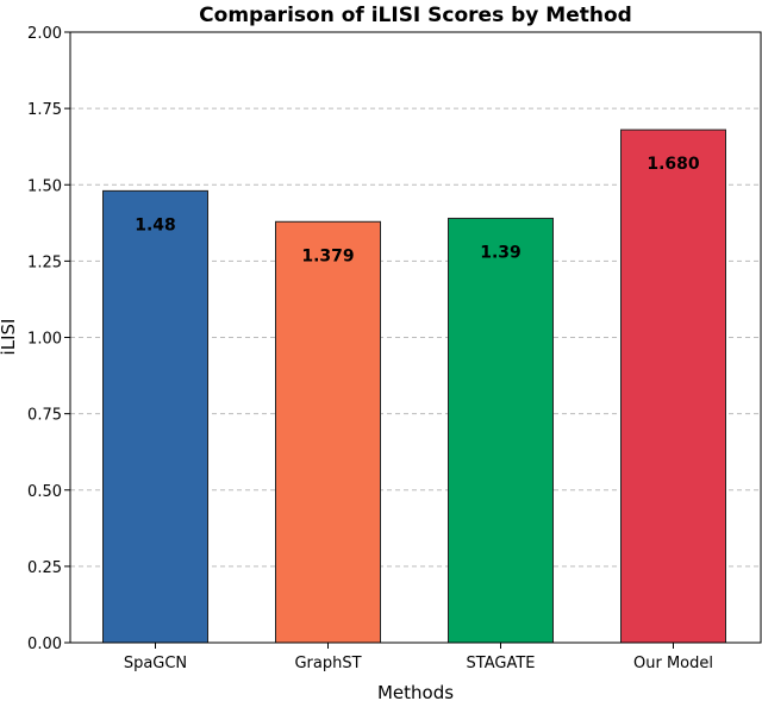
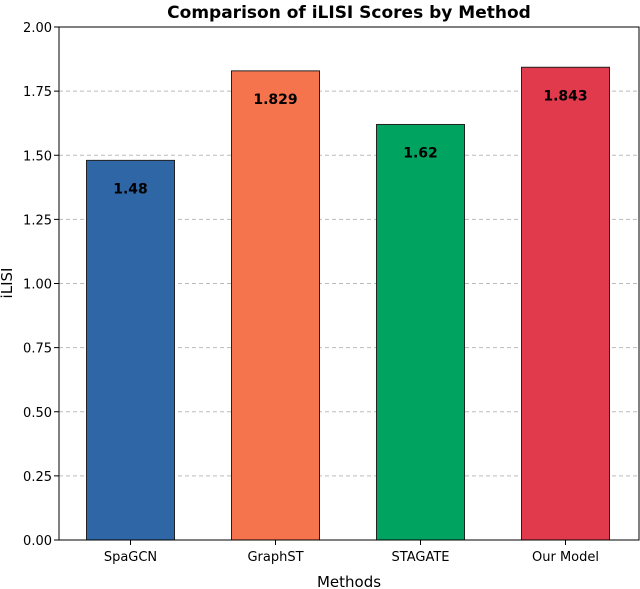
GraphST: 1.379 -> 1.829
STAGATE: 1.39 -> 1.62
Our Model: 1.680 -> 1.843
